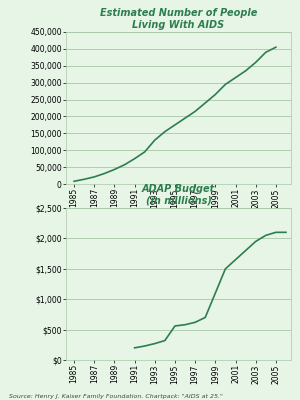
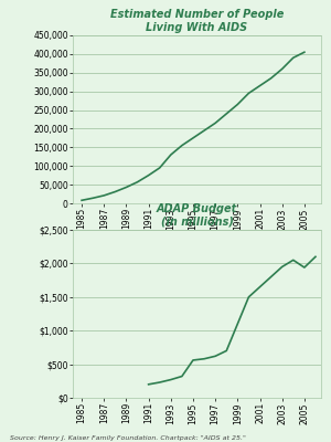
ADAP Budget (in millions)/2005: $2,100 -> $1,940
